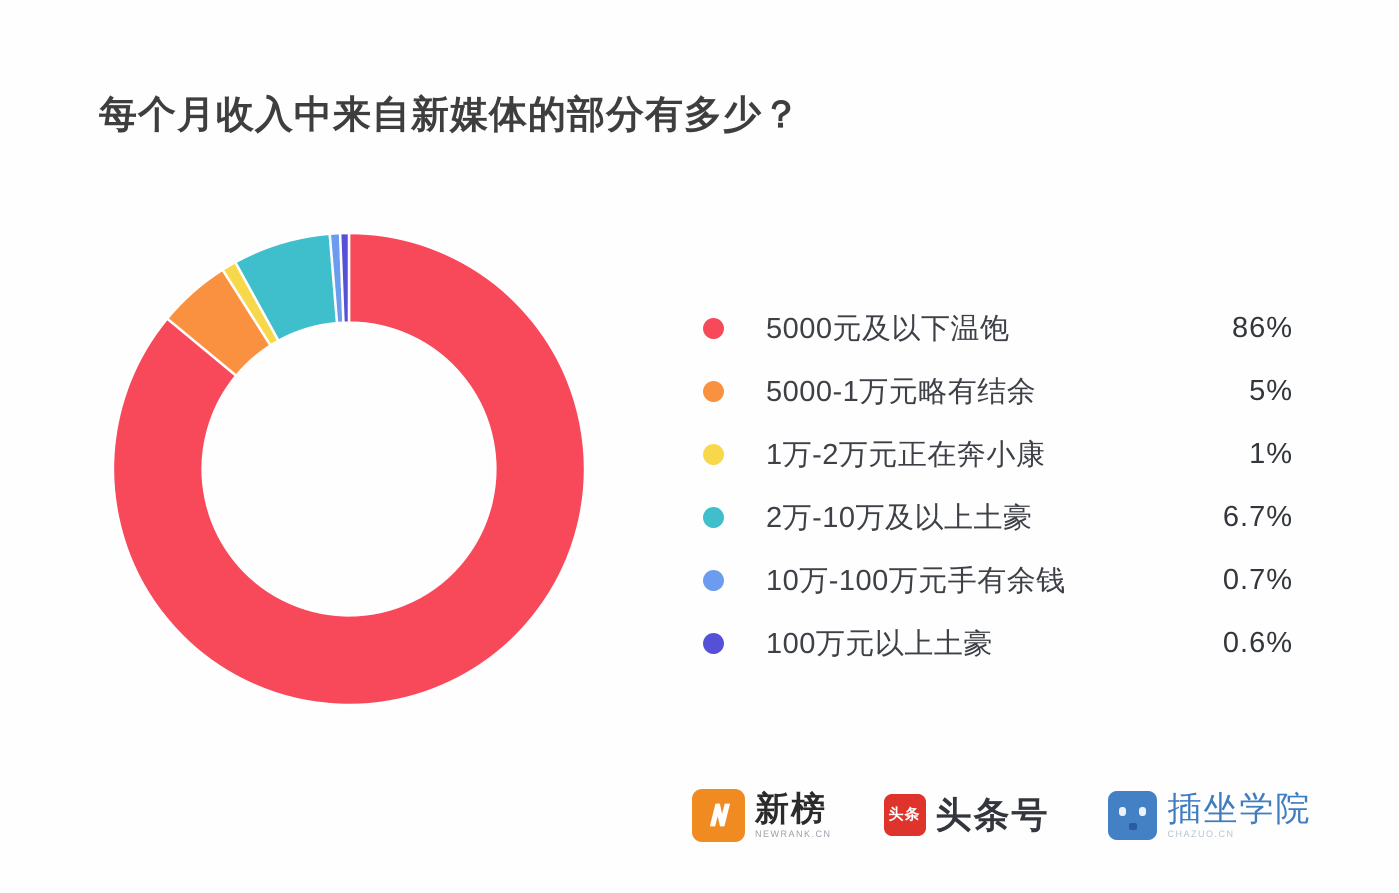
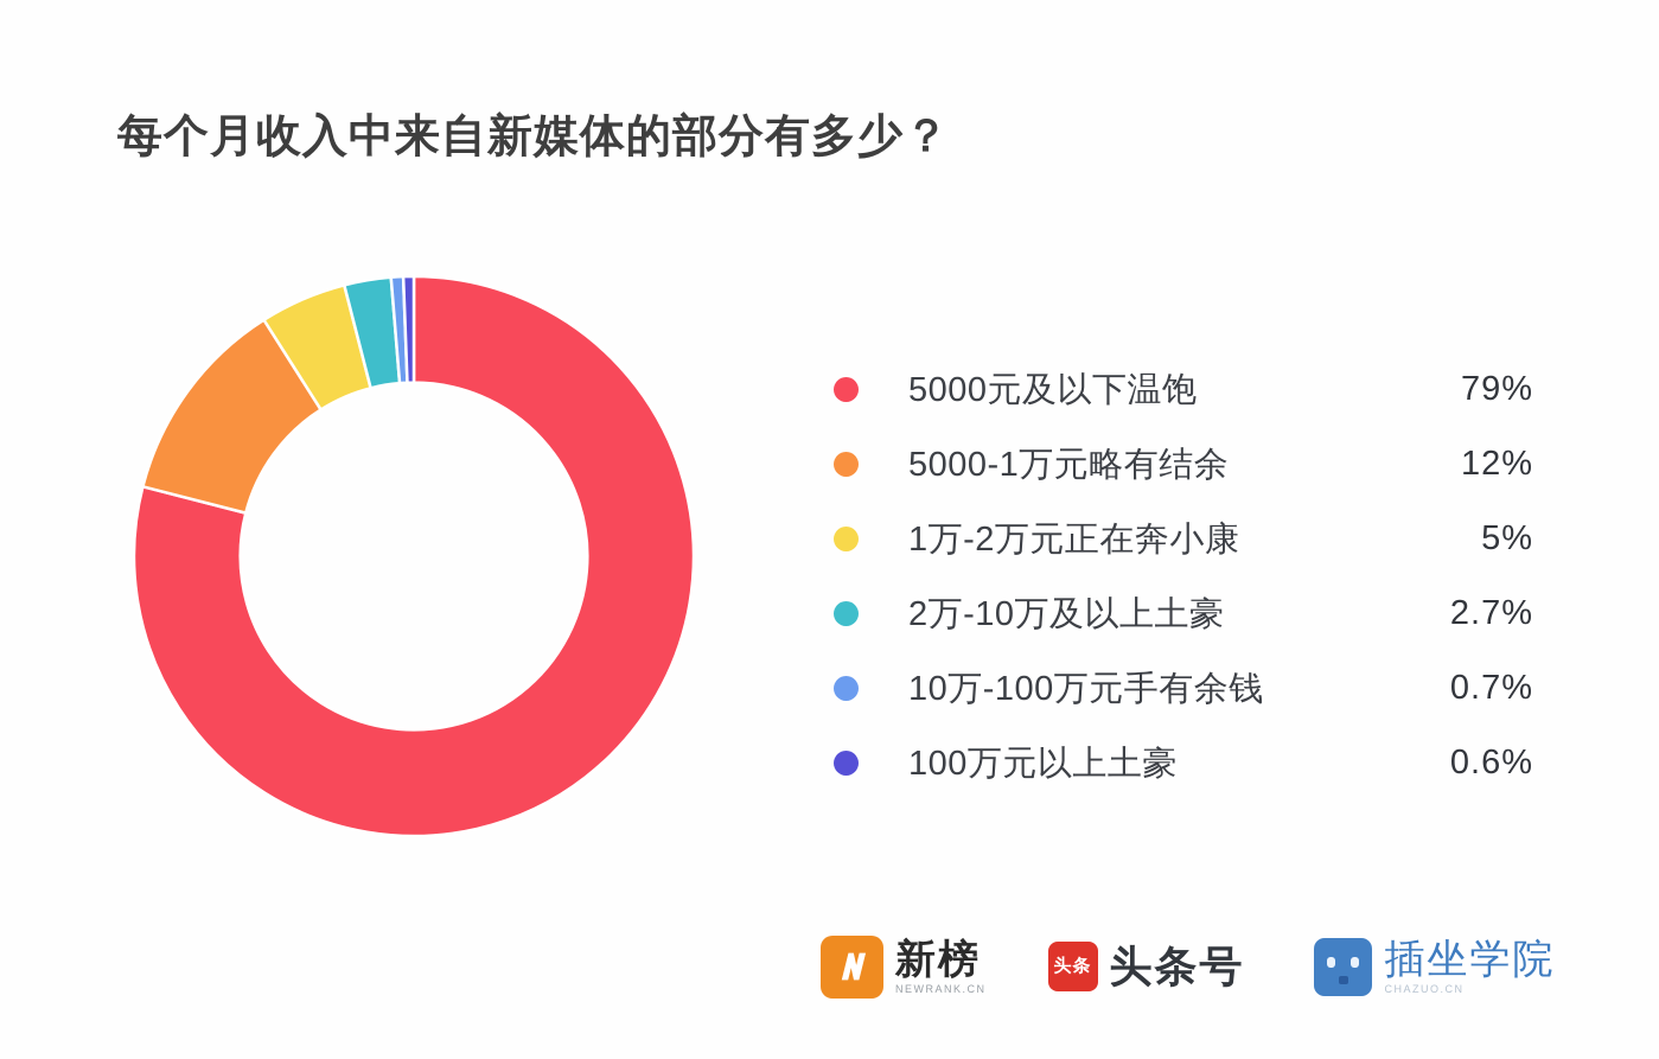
5000元及以下温饱: 86% -> 79%
5000-1万元略有结余: 5% -> 12%
1万-2万元正在奔小康: 1% -> 5%
2万-10万及以上土豪: 6.7% -> 2.7%
